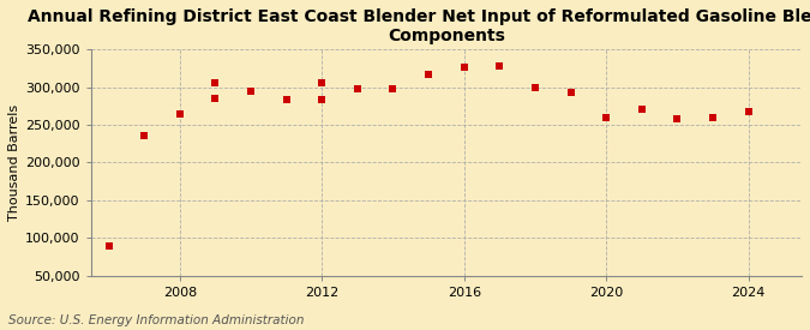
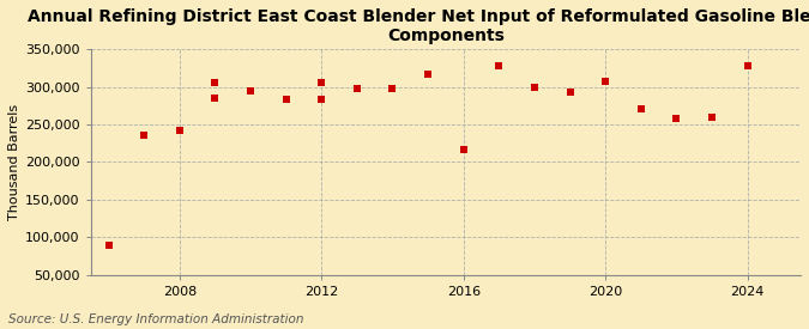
2008: 265,000 -> 242,000
2016: 327,000 -> 216,000
2020: 260,000 -> 308,000
2024: 267,000 -> 328,000
